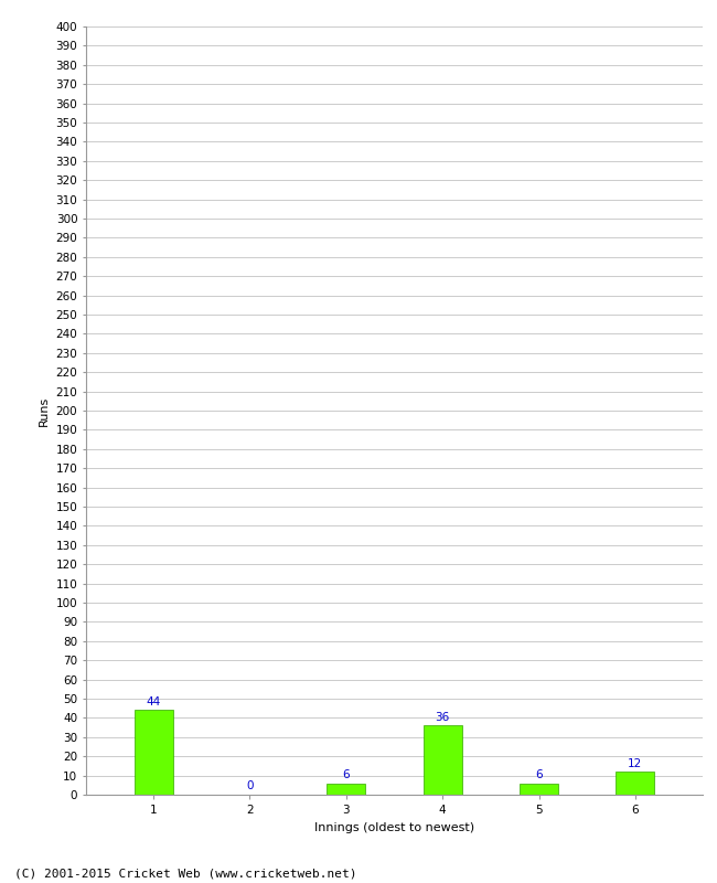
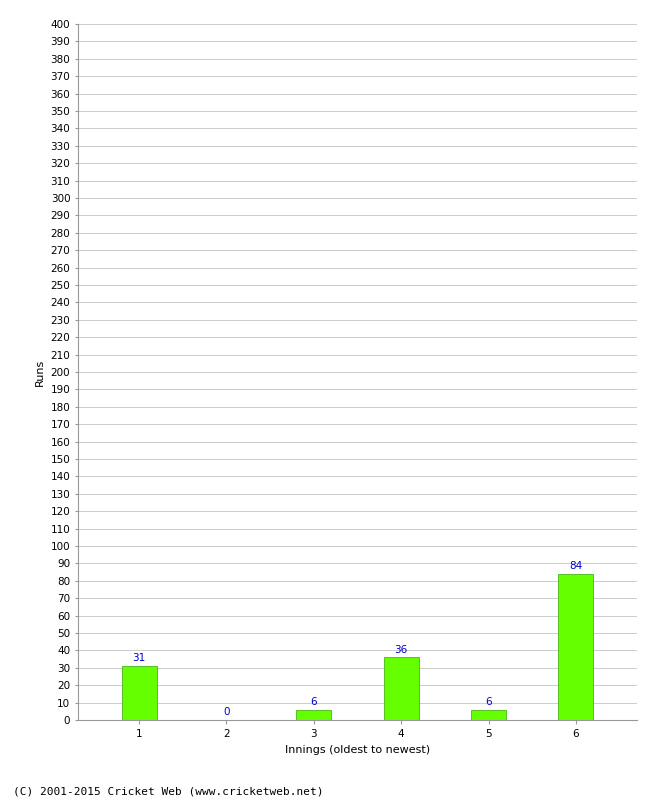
1: 44 -> 31
6: 12 -> 84
